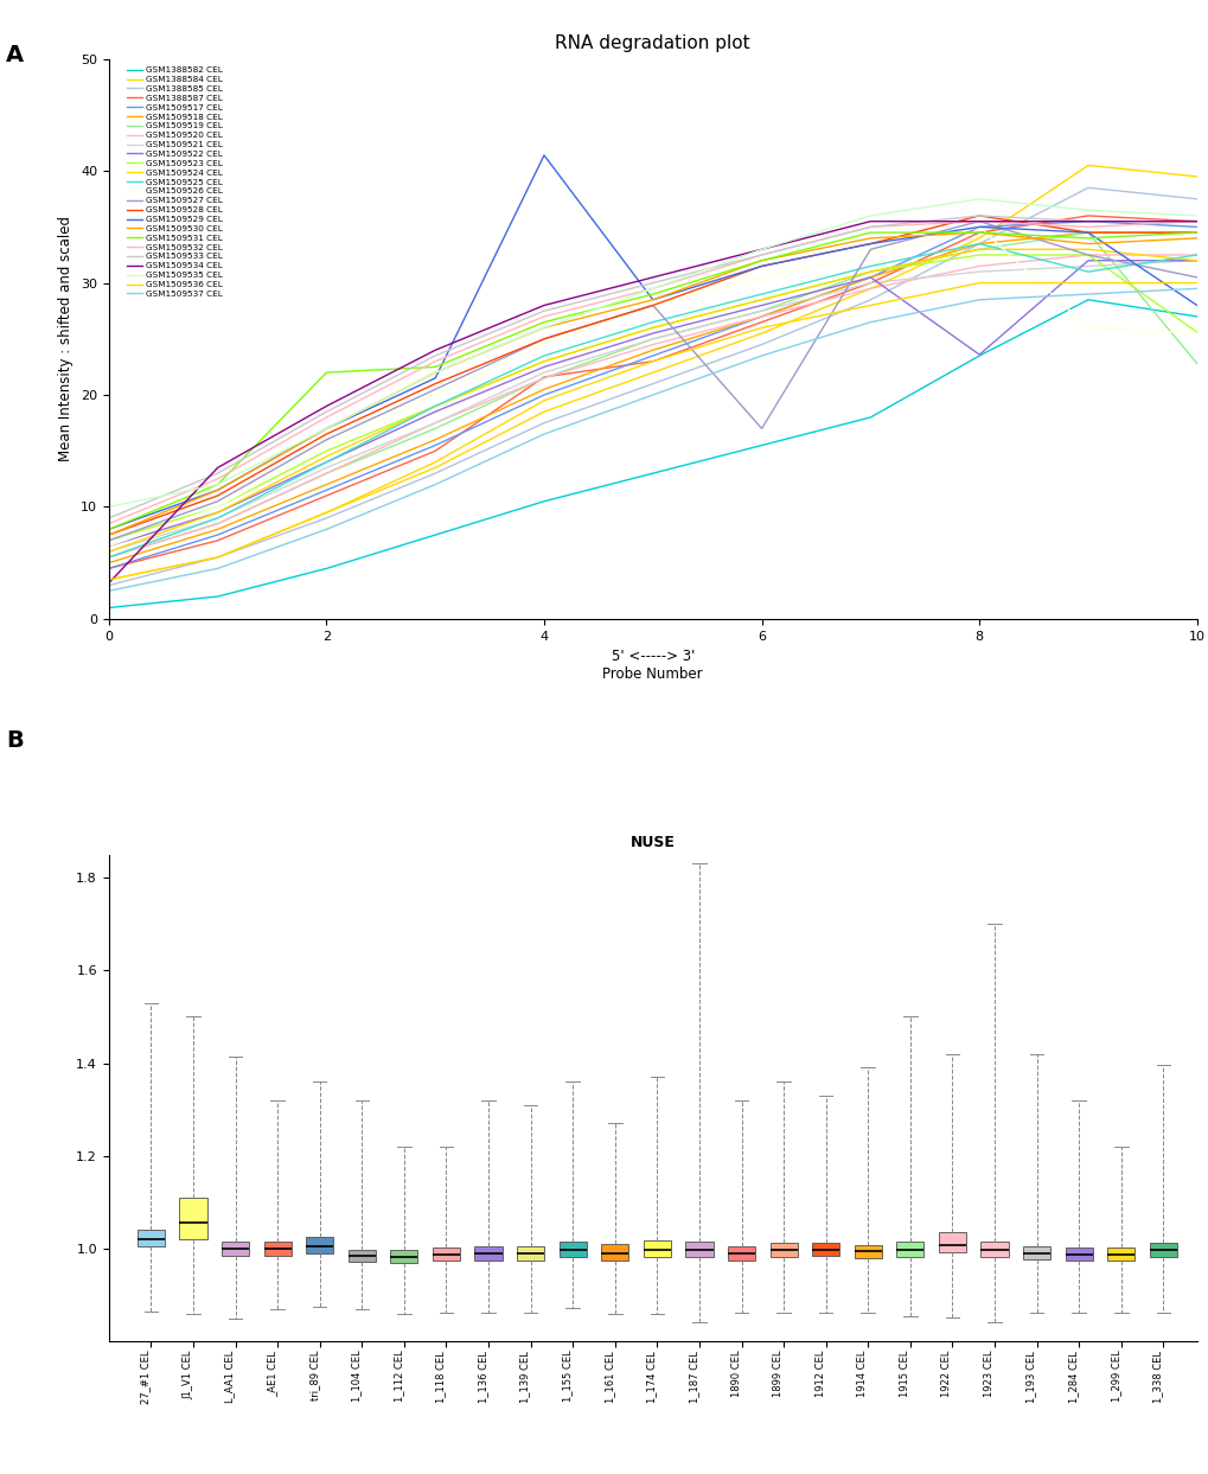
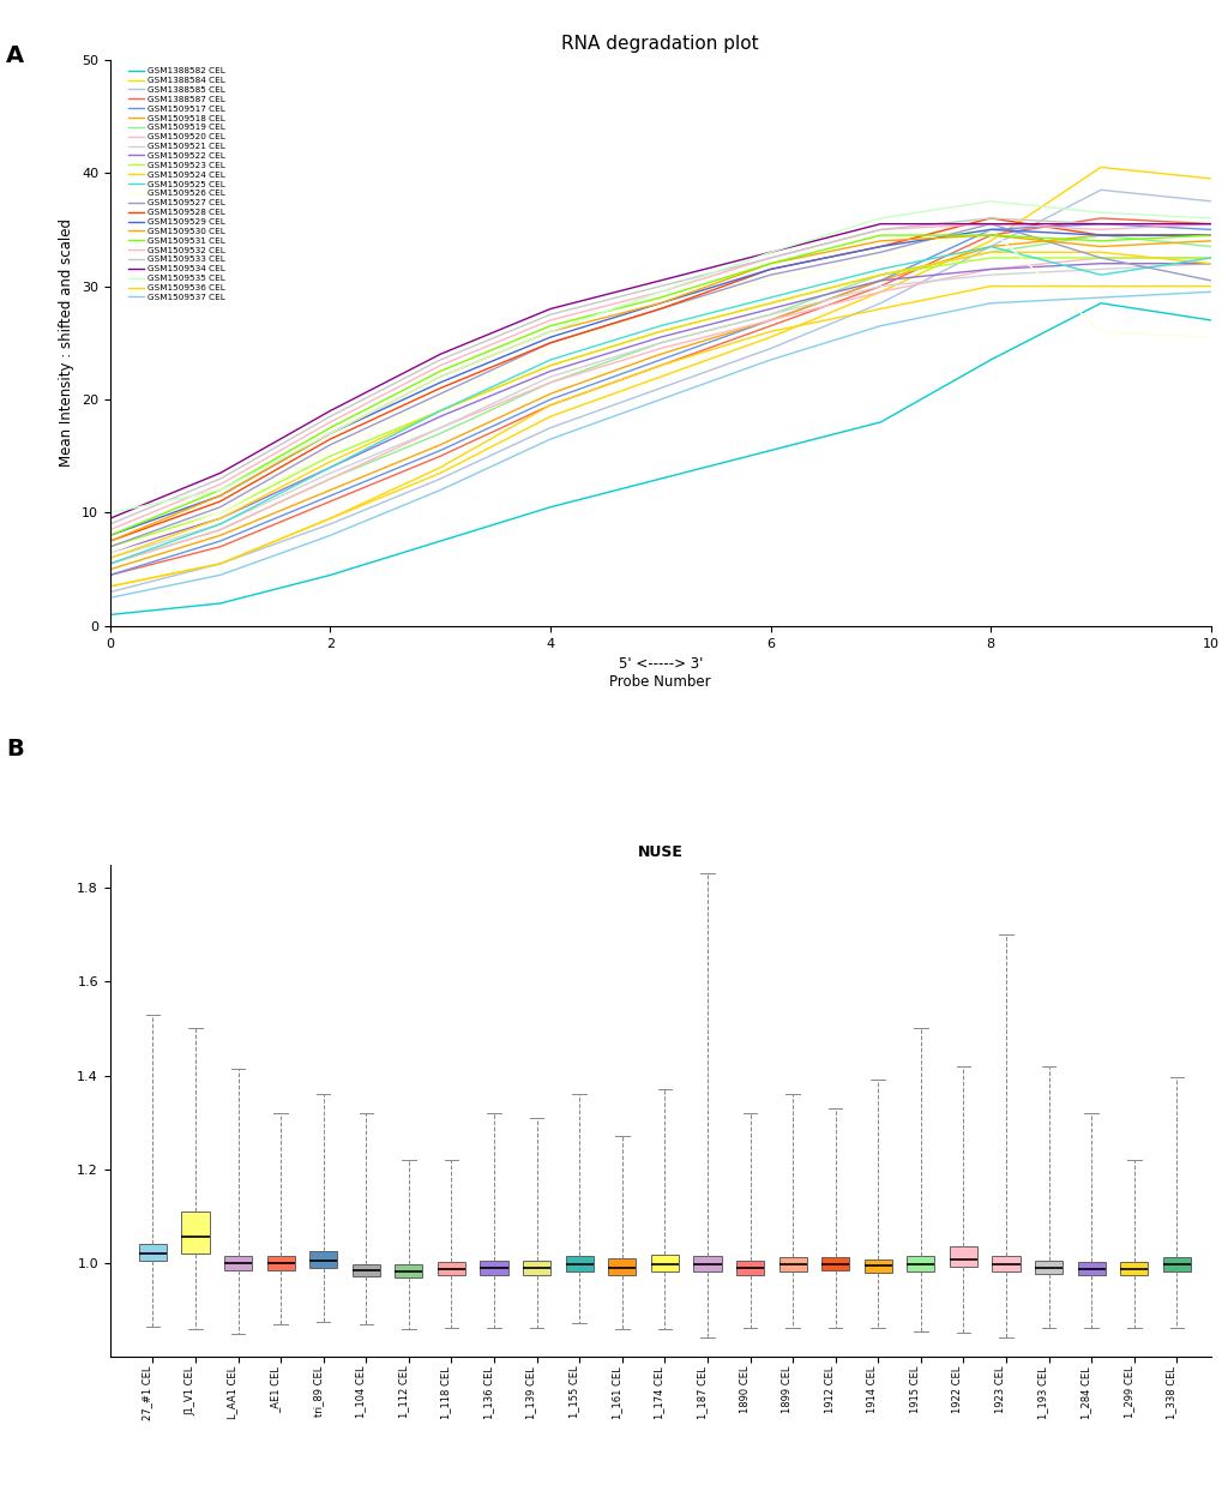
GSM1509534 CEL/0: 3.2 -> 9.5
GSM1509531 CEL/2: 22.0 -> 17.5
GSM1388587 CEL/4: 21.6 -> 19.5
GSM1509529 CEL/4: 41.4 -> 25.5
GSM1509527 CEL/6: 17.0 -> 31.0
GSM1509522 CEL/8: 23.6 -> 31.5
GSM1509519 CEL/10: 22.8 -> 33.5
GSM1509523 CEL/10: 25.6 -> 32.5
GSM1509529 CEL/10: 28.0 -> 34.5
